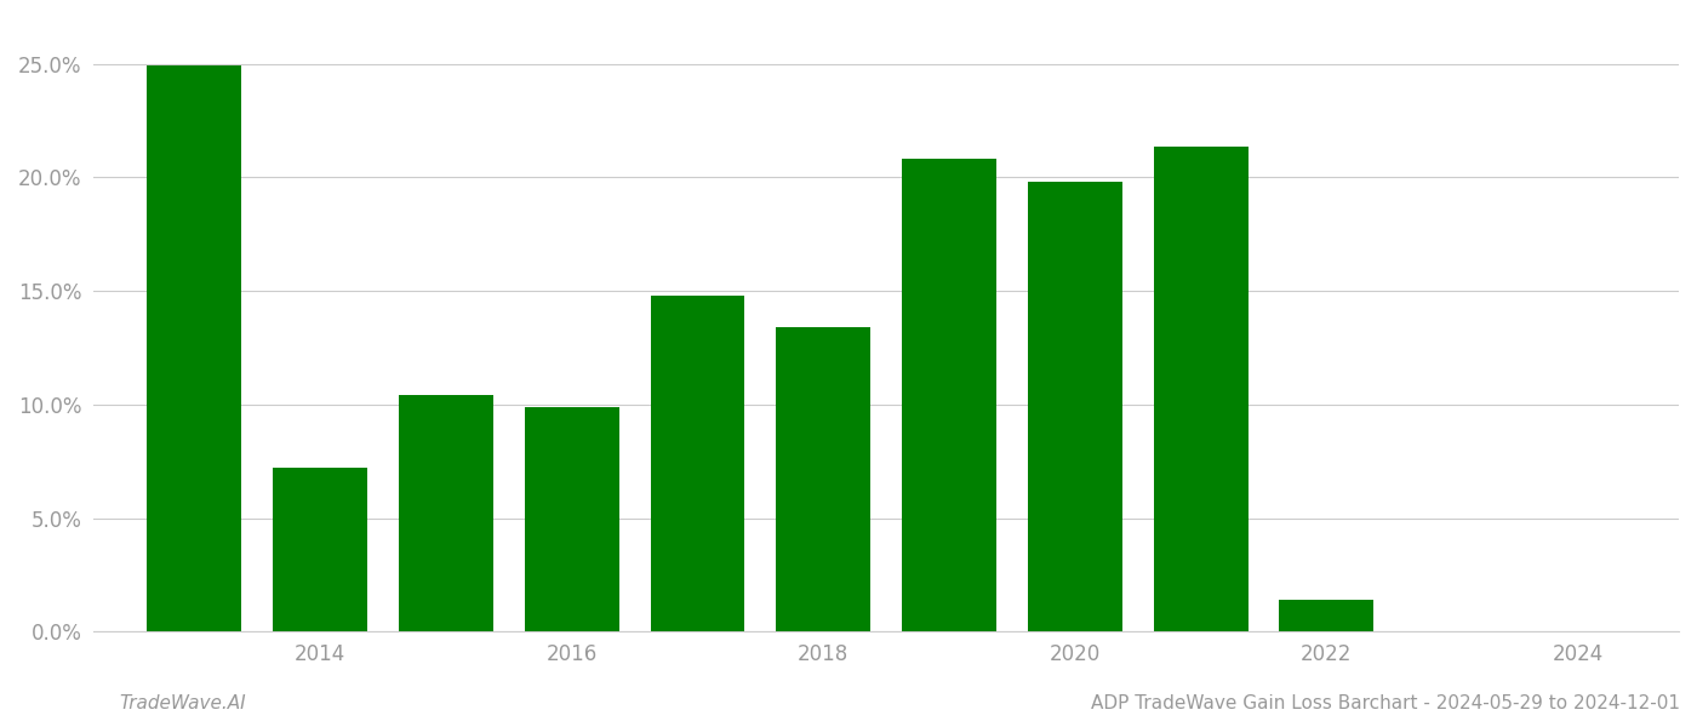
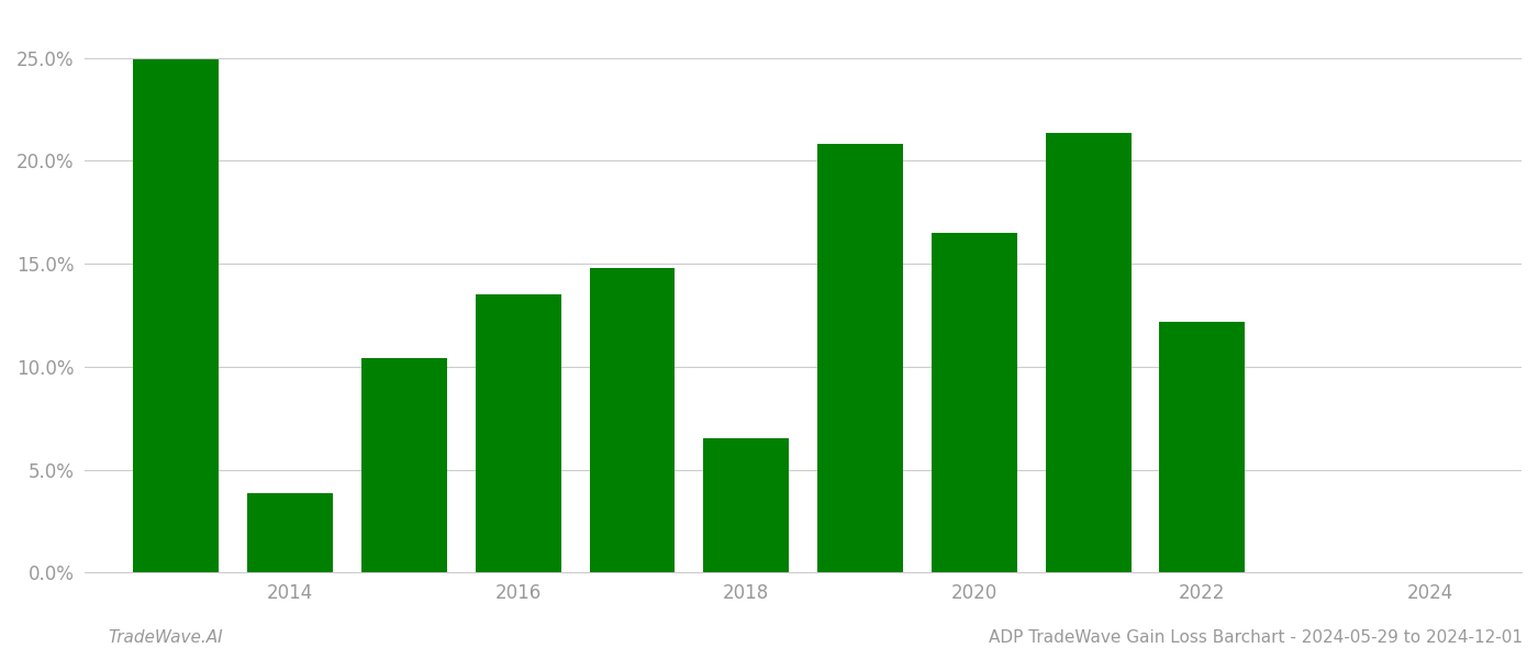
2014: 7.2% -> 3.8%
2016: 9.9% -> 13.5%
2018: 13.4% -> 6.5%
2020: 19.8% -> 16.5%
2022: 1.4% -> 12.2%
